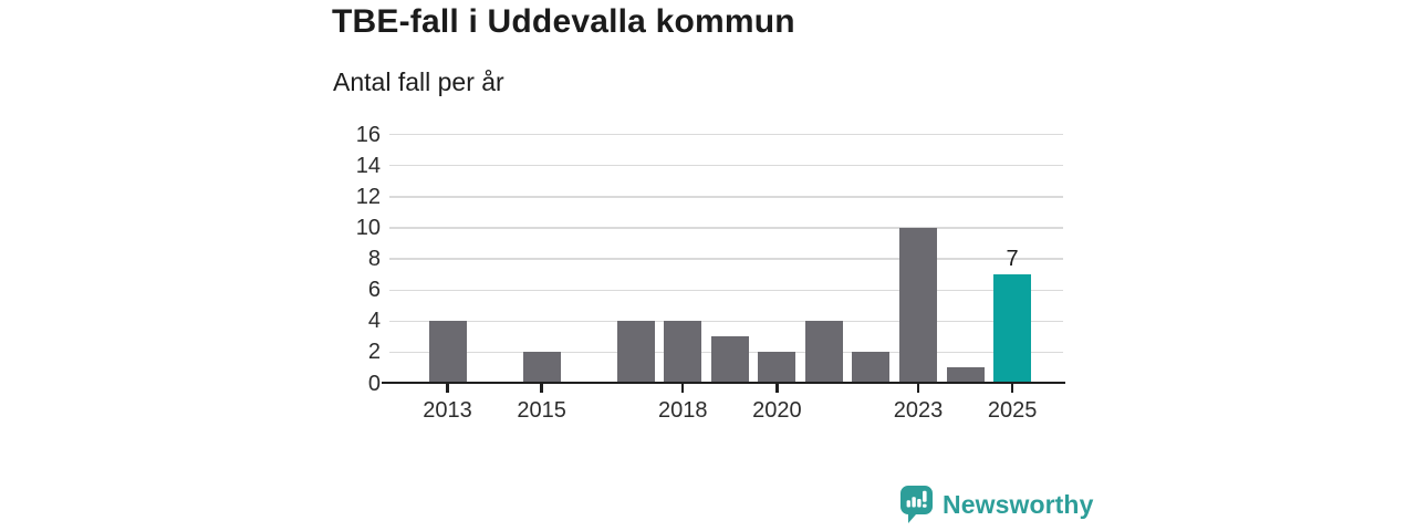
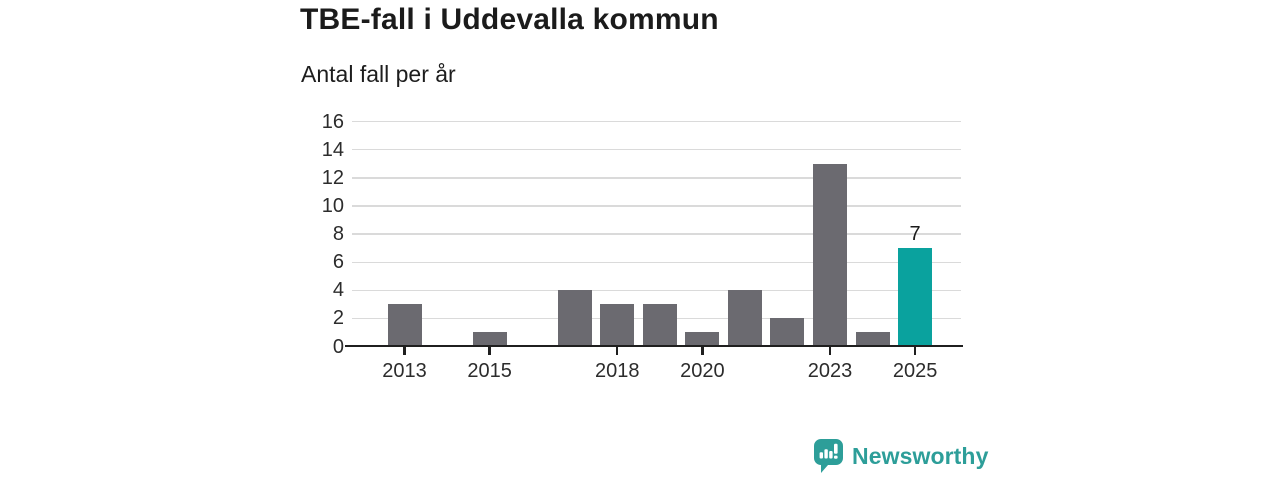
2013: 4 -> 3
2015: 2 -> 1
2018: 4 -> 3
2020: 2 -> 1
2023: 10 -> 13
